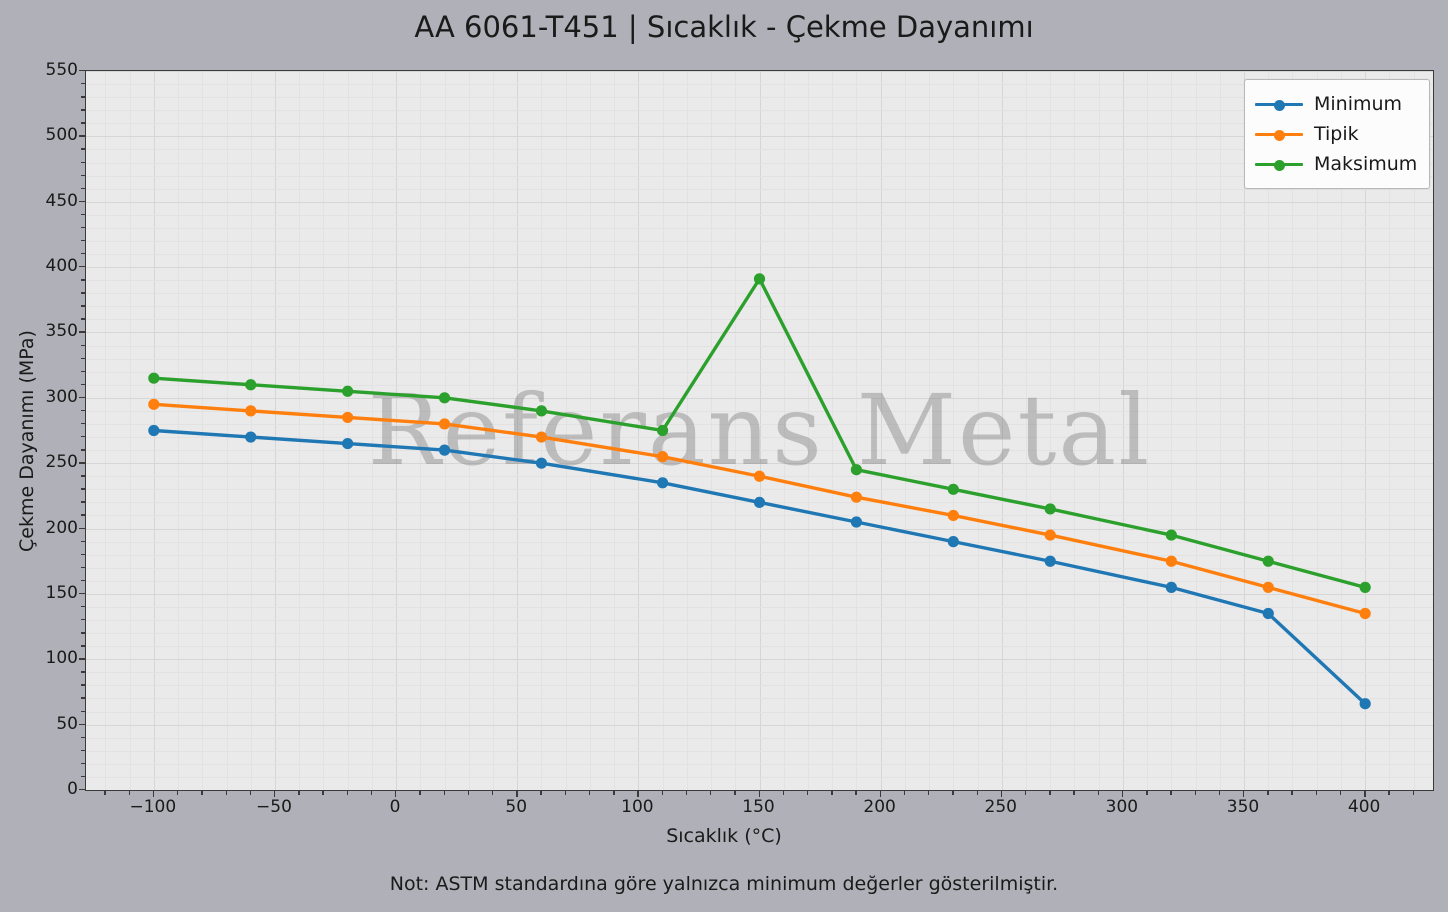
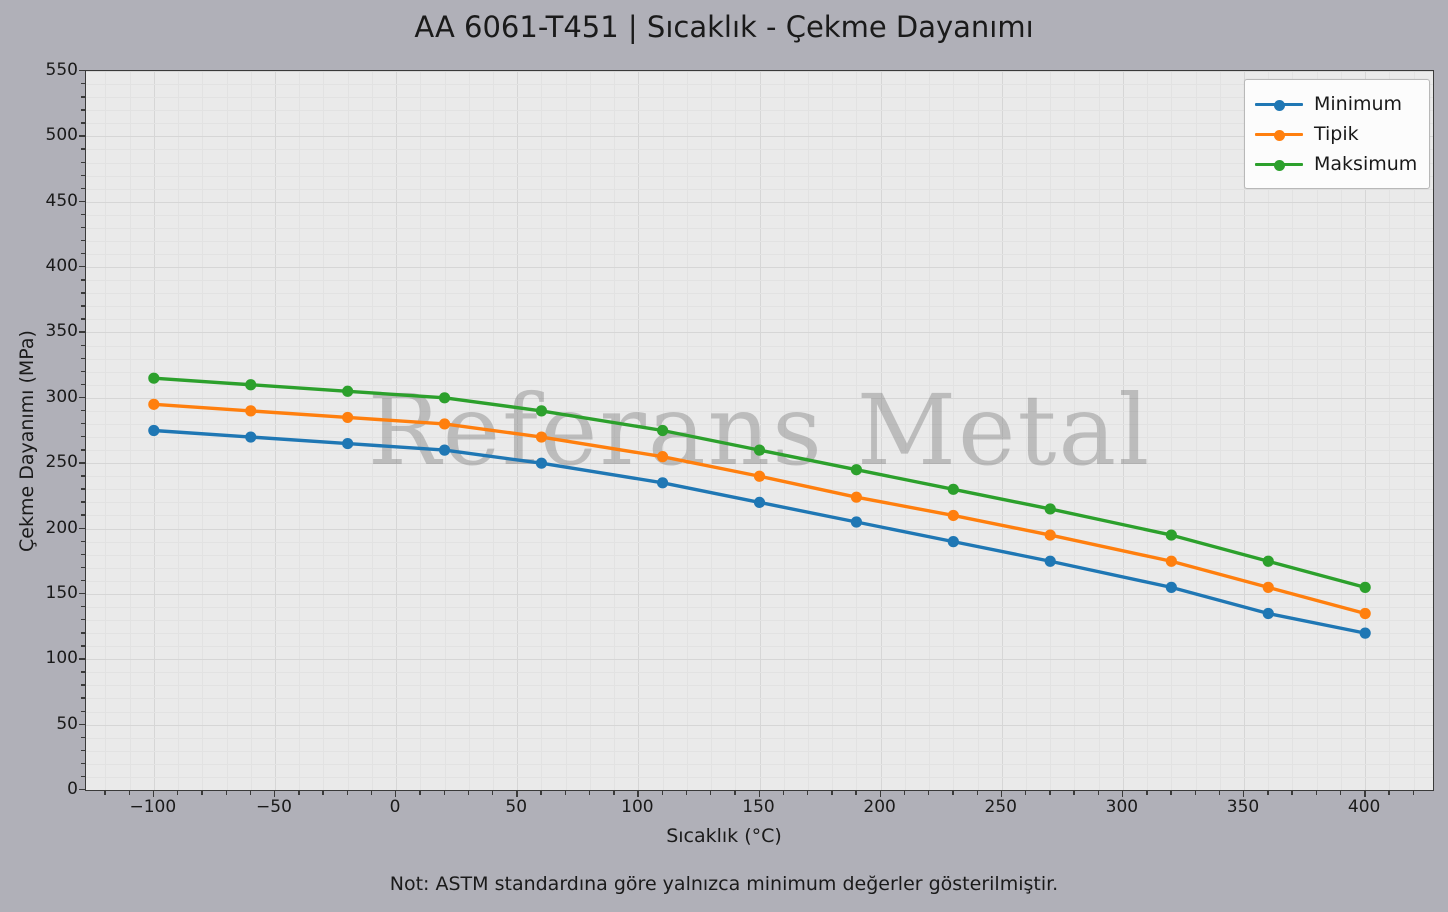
Maksimum/150: 391 -> 260
Minimum/400: 66 -> 120
